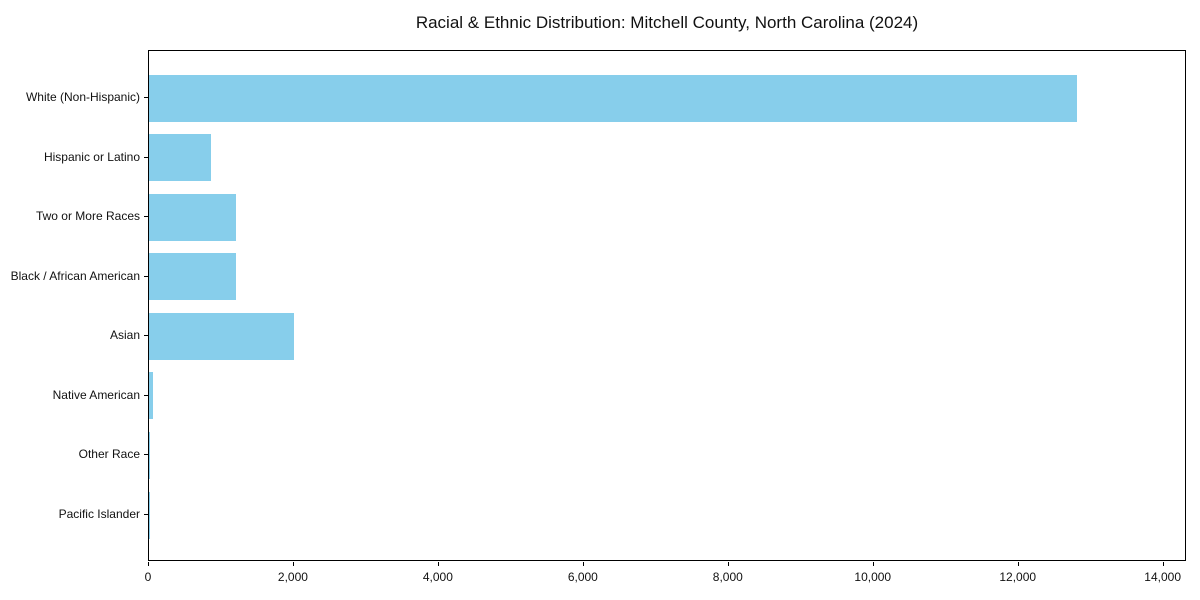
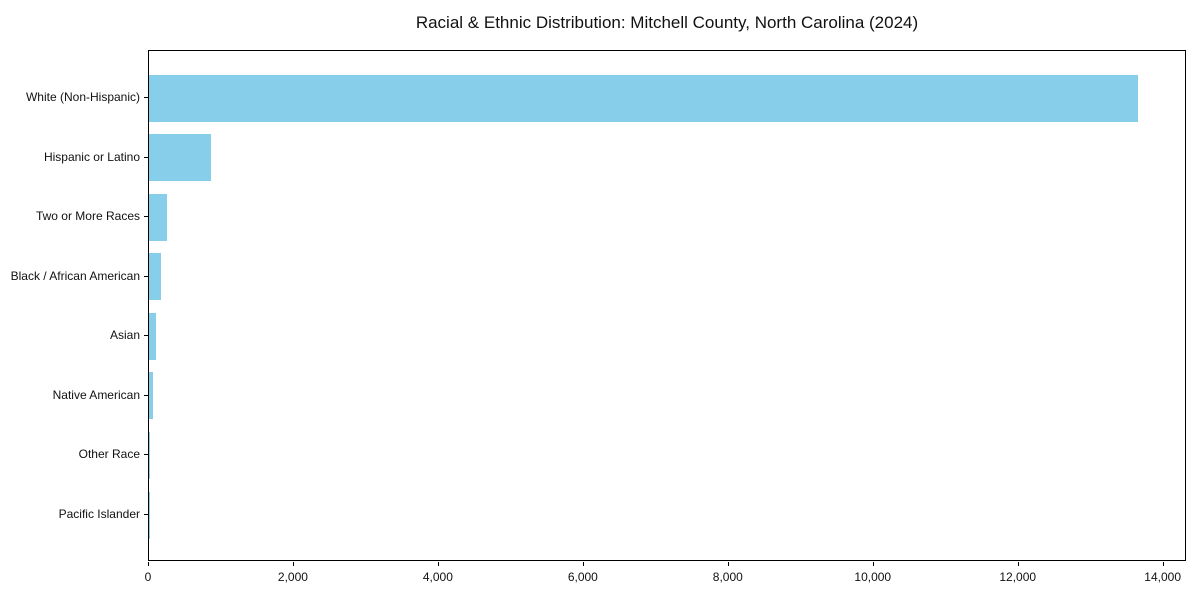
White (Non-Hispanic): 12800 -> 13600
Two or More Races: 1200 -> 200
Black / African American: 1200 -> 200
Asian: 2000 -> 100
